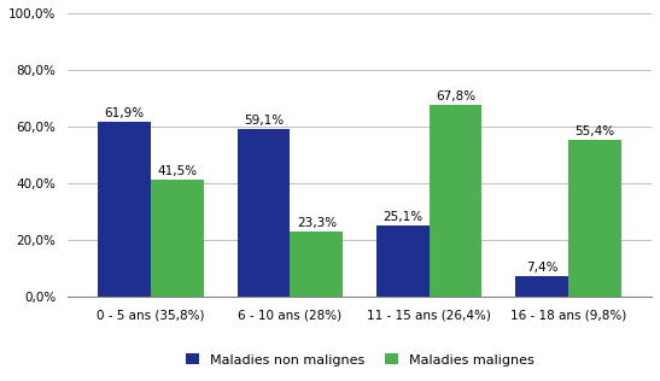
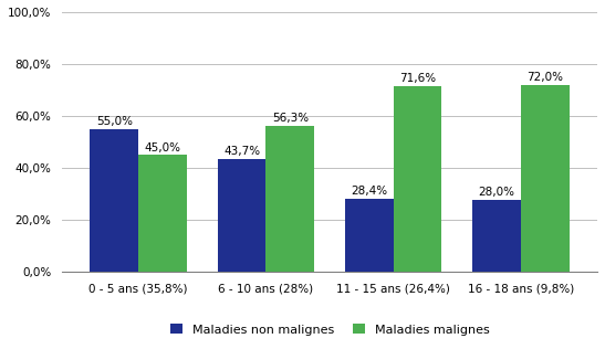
Maladies non malignes/0 - 5 ans (35,8%): 61,9% -> 55,0%
Maladies malignes/0 - 5 ans (35,8%): 41,5% -> 45,0%
Maladies non malignes/6 - 10 ans (28%): 59,1% -> 43,7%
Maladies malignes/6 - 10 ans (28%): 23,3% -> 56,3%
Maladies non malignes/11 - 15 ans (26,4%): 25,1% -> 28,4%
Maladies malignes/11 - 15 ans (26,4%): 67,8% -> 71,6%
Maladies non malignes/16 - 18 ans (9,8%): 7,4% -> 28,0%
Maladies malignes/16 - 18 ans (9,8%): 55,4% -> 72,0%
